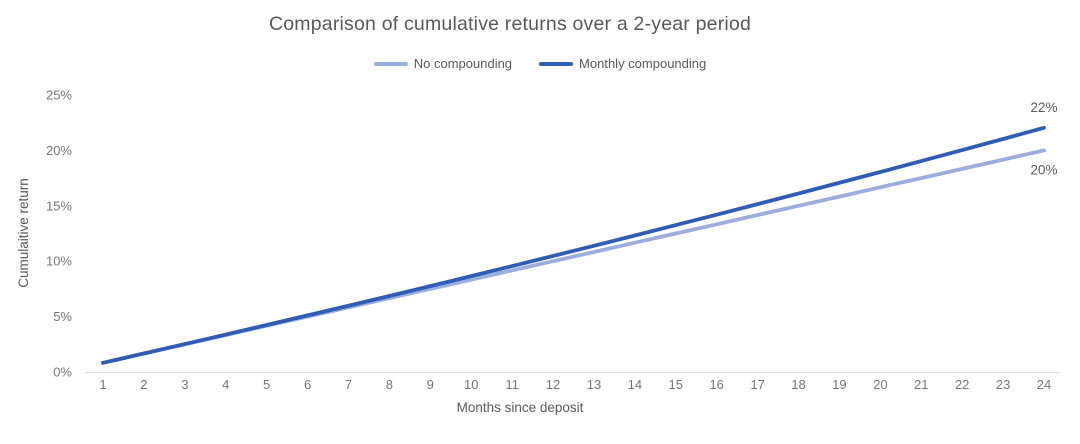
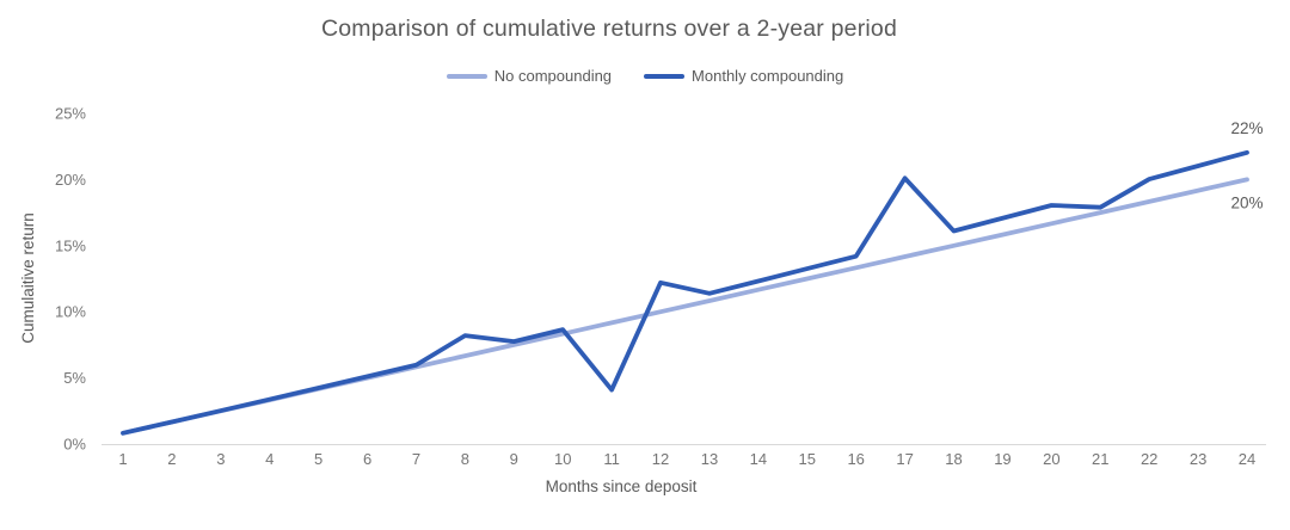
Monthly compounding/8: 6.9% -> 8.2%
Monthly compounding/11: 9.6% -> 4.1%
Monthly compounding/12: 10.5% -> 12.2%
Monthly compounding/17: 15.2% -> 20.1%
Monthly compounding/21: 19.0% -> 17.9%
